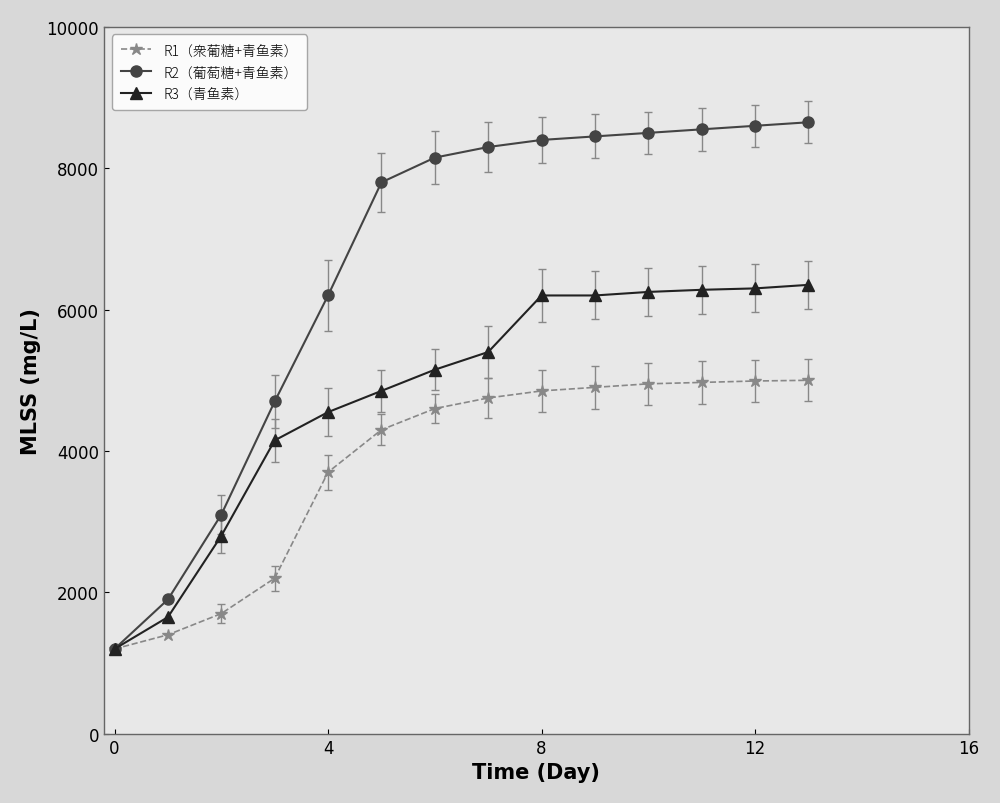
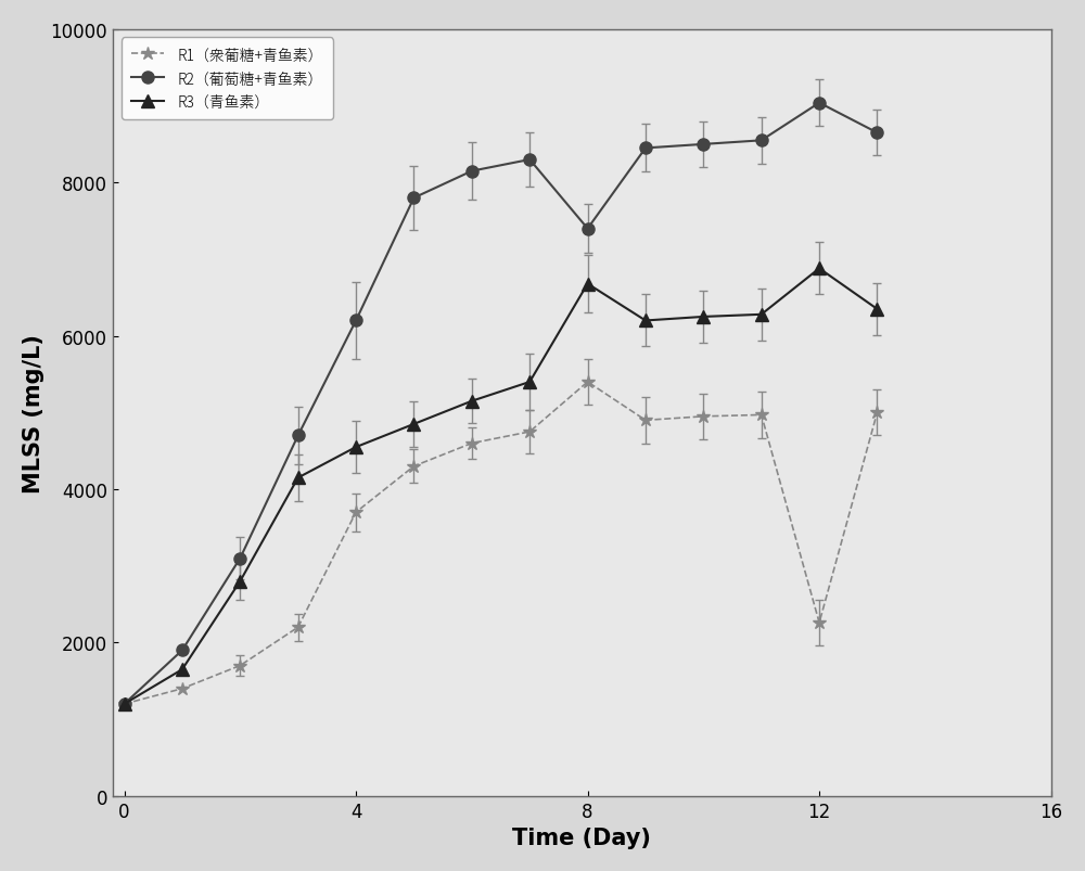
R1（衆葡糖+青鱼素）/8: 4850 -> 5400
R2（葡萄糖+青鱼素）/8: 8400 -> 7400
R3（青鱼素）/8: 6200 -> 6680
R1（衆葡糖+青鱼素）/12: 4990 -> 2260
R2（葡萄糖+青鱼素）/12: 8600 -> 9040
R3（青鱼素）/12: 6300 -> 6880
